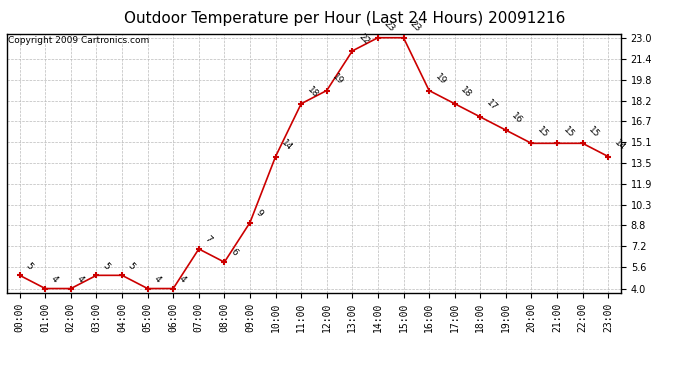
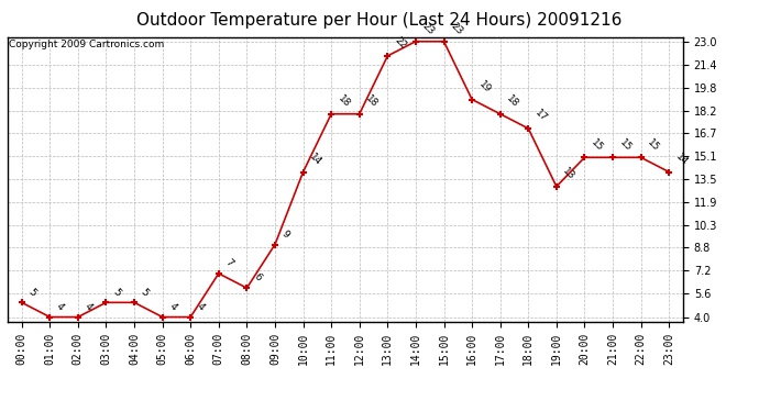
12:00: 19 -> 18
19:00: 16 -> 13
